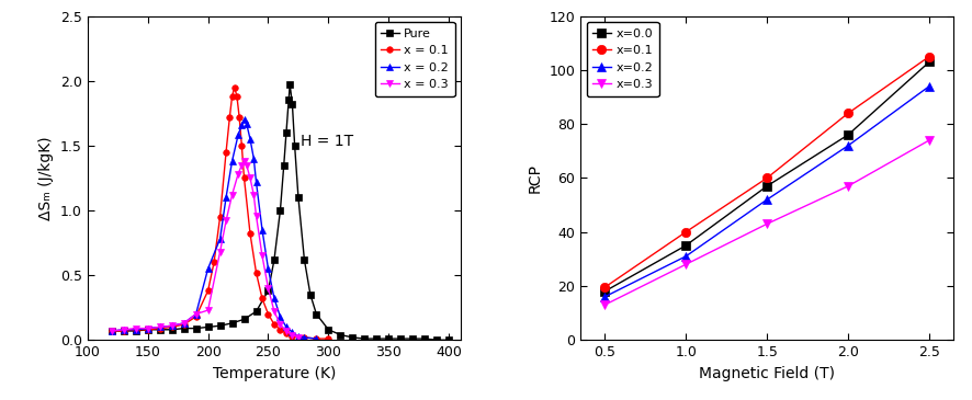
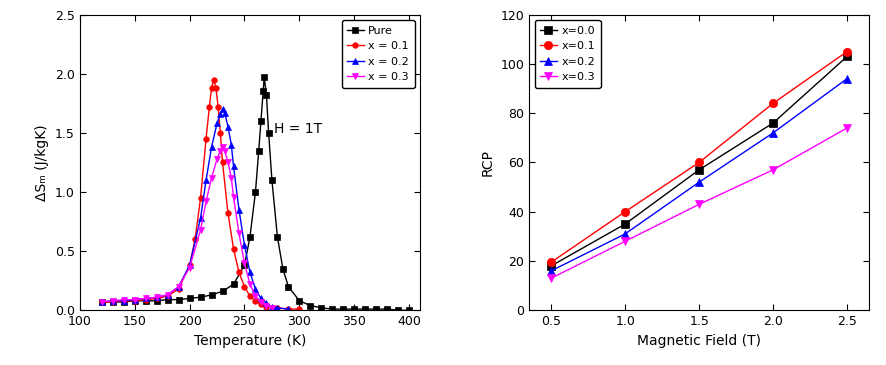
x = 0.2/200: 0.55 -> 0.38
x = 0.3/200: 0.23 -> 0.36
